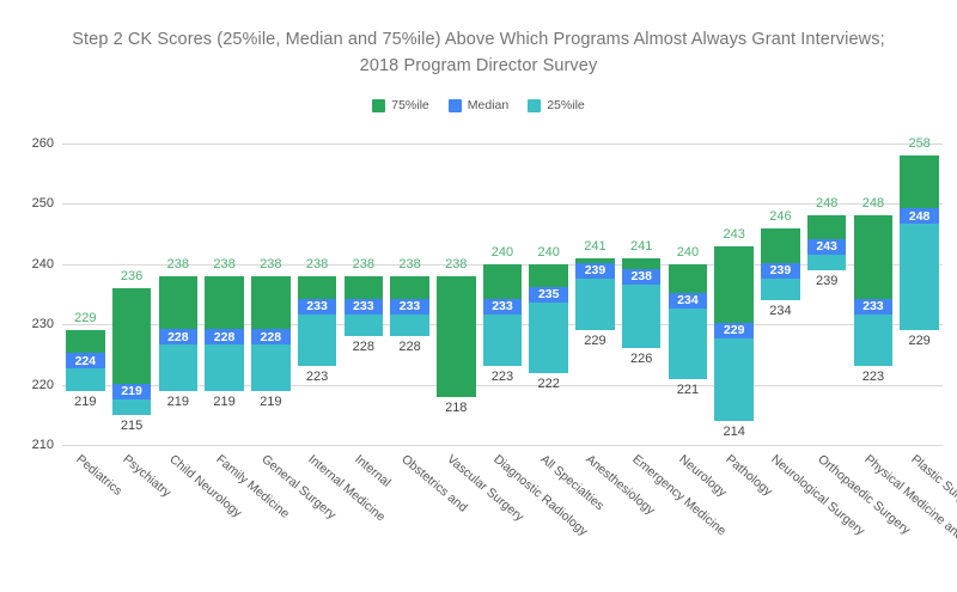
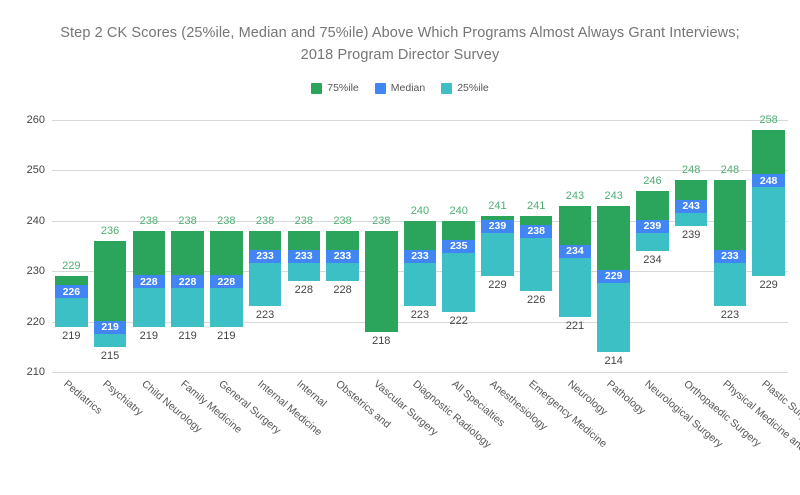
Median/Pediatrics: 224 -> 226
75%ile/Neurology: 240 -> 243
